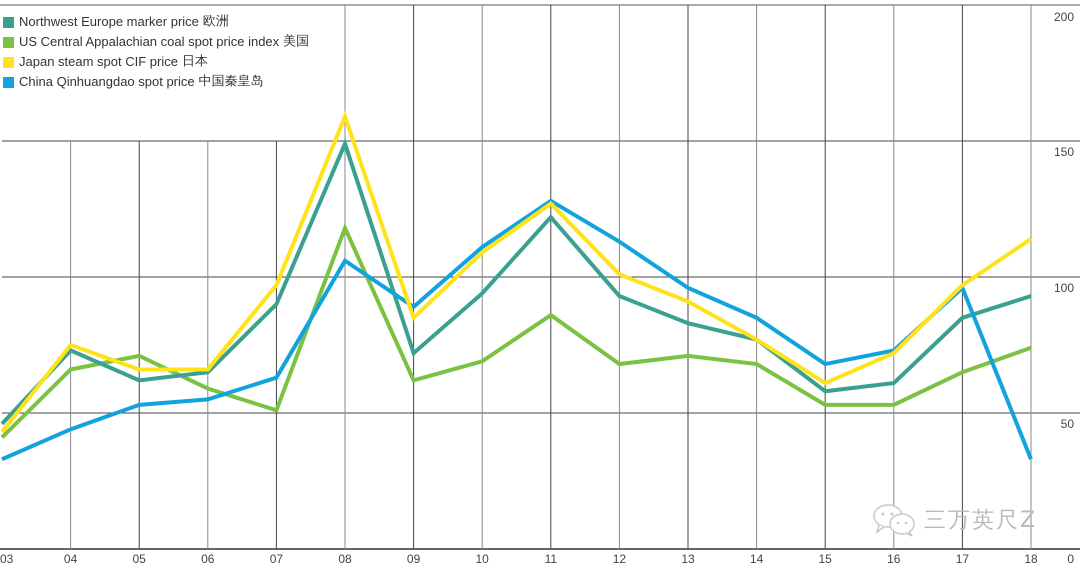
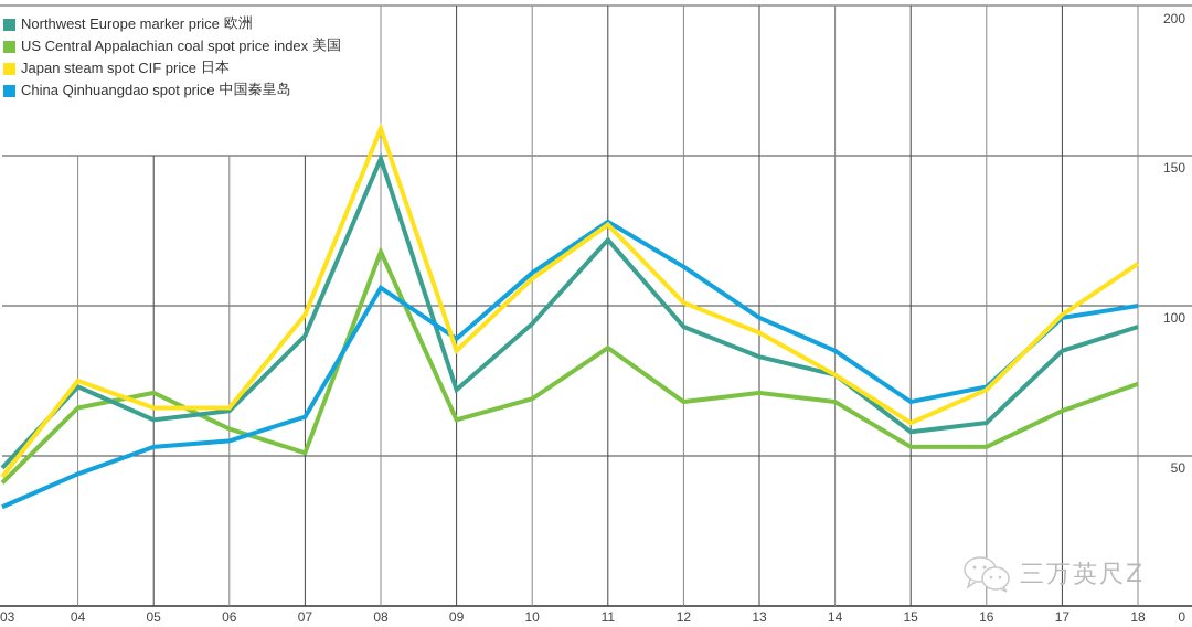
China Qinhuangdao spot price/18: 33 -> 100
